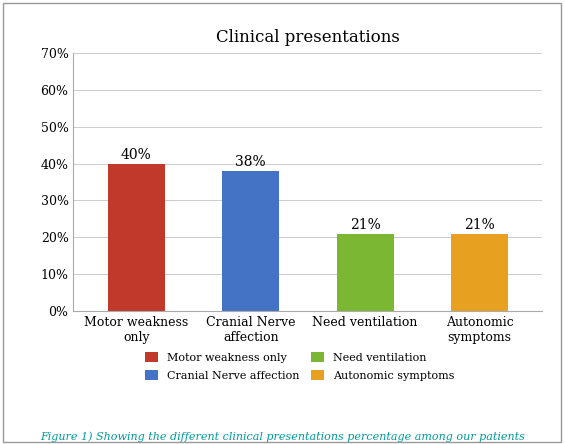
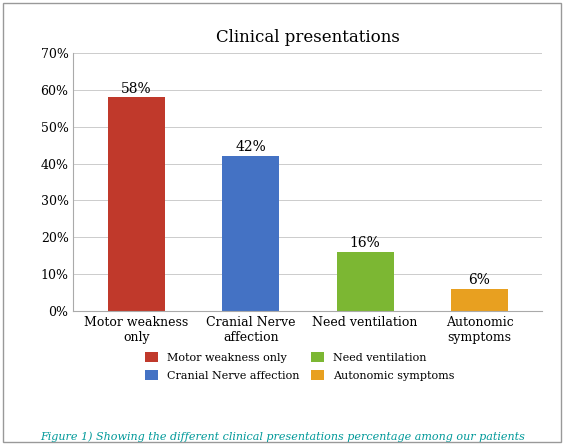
Motor weakness only: 40% -> 58%
Cranial Nerve affection: 38% -> 42%
Need ventilation: 21% -> 16%
Autonomic symptoms: 21% -> 6%
